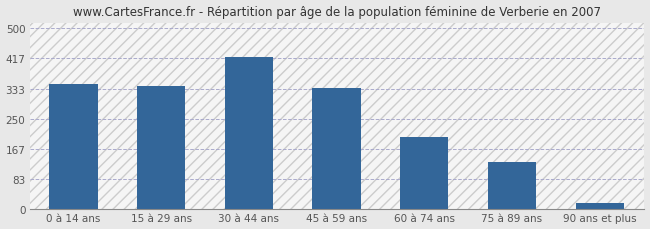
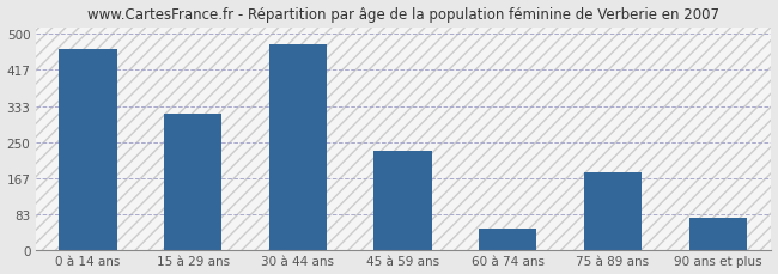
0 à 14 ans: 345 -> 465
15 à 29 ans: 340 -> 315
30 à 44 ans: 420 -> 475
45 à 59 ans: 335 -> 230
60 à 74 ans: 200 -> 50
75 à 89 ans: 130 -> 180
90 ans et plus: 18 -> 75
